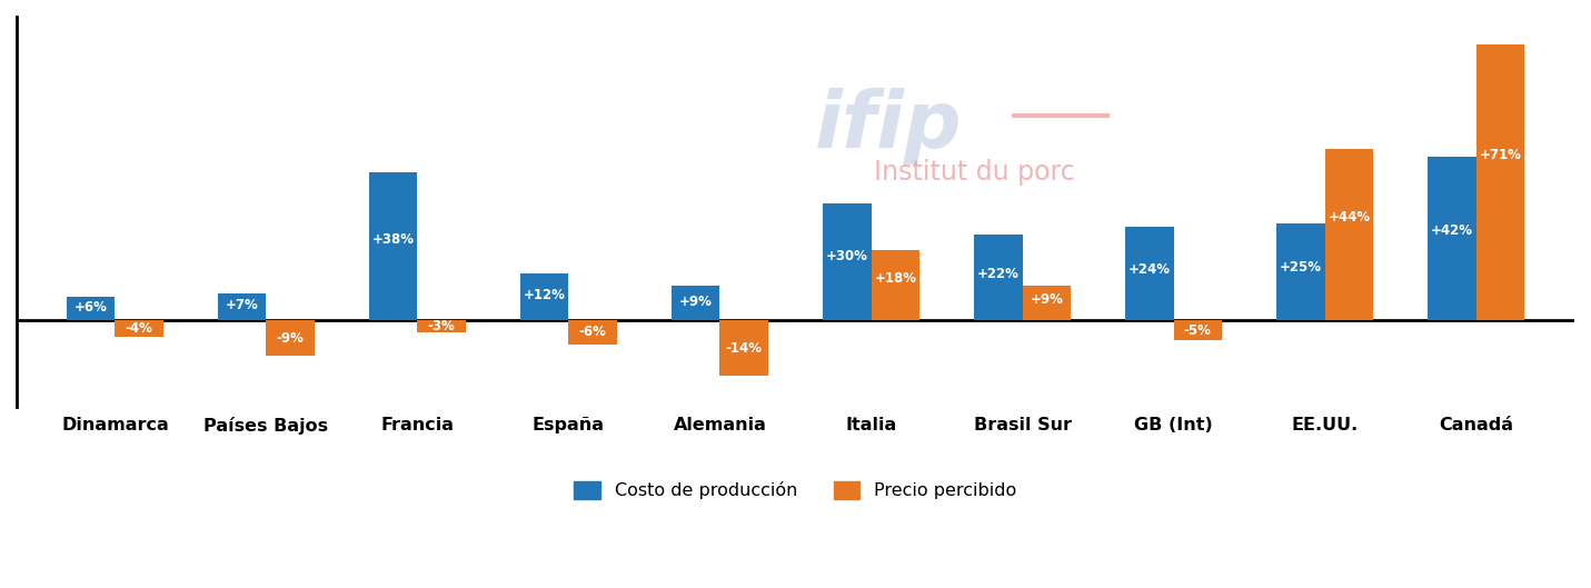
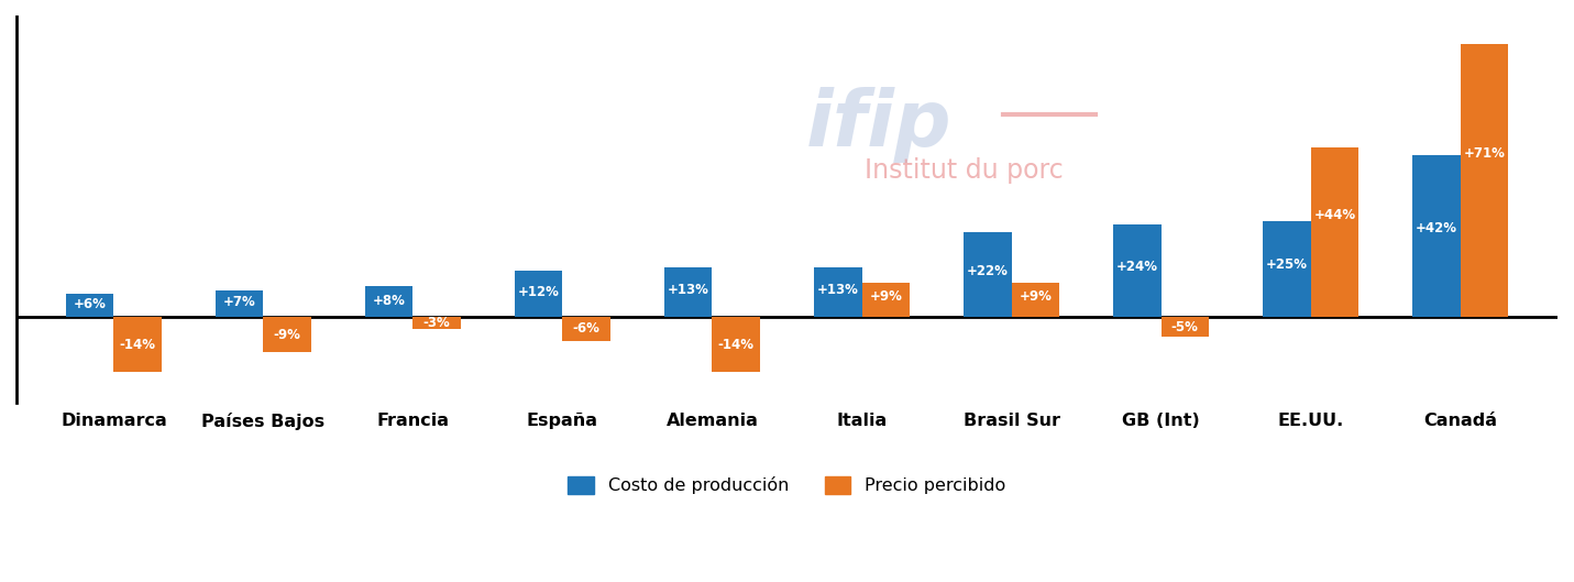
Precio percibido/Dinamarca: -4% -> -14%
Costo de producción/Francia: +38% -> +8%
Costo de producción/Alemania: +9% -> +13%
Costo de producción/Italia: +30% -> +13%
Precio percibido/Italia: +18% -> +9%
